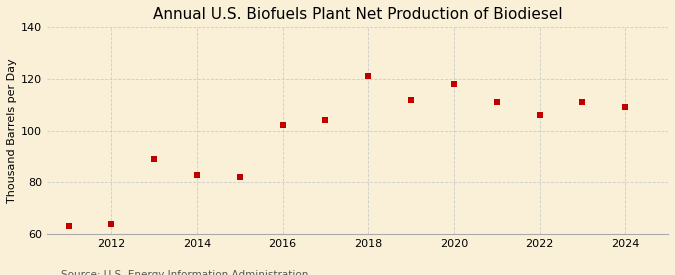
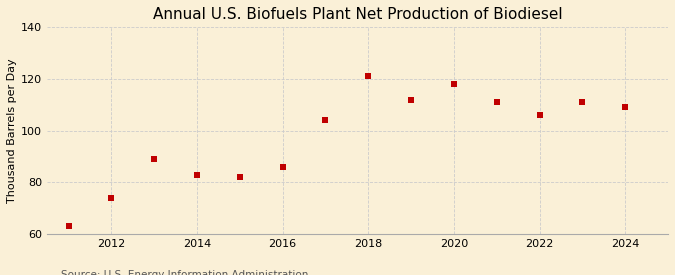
2012: 64 -> 74
2016: 102 -> 86
